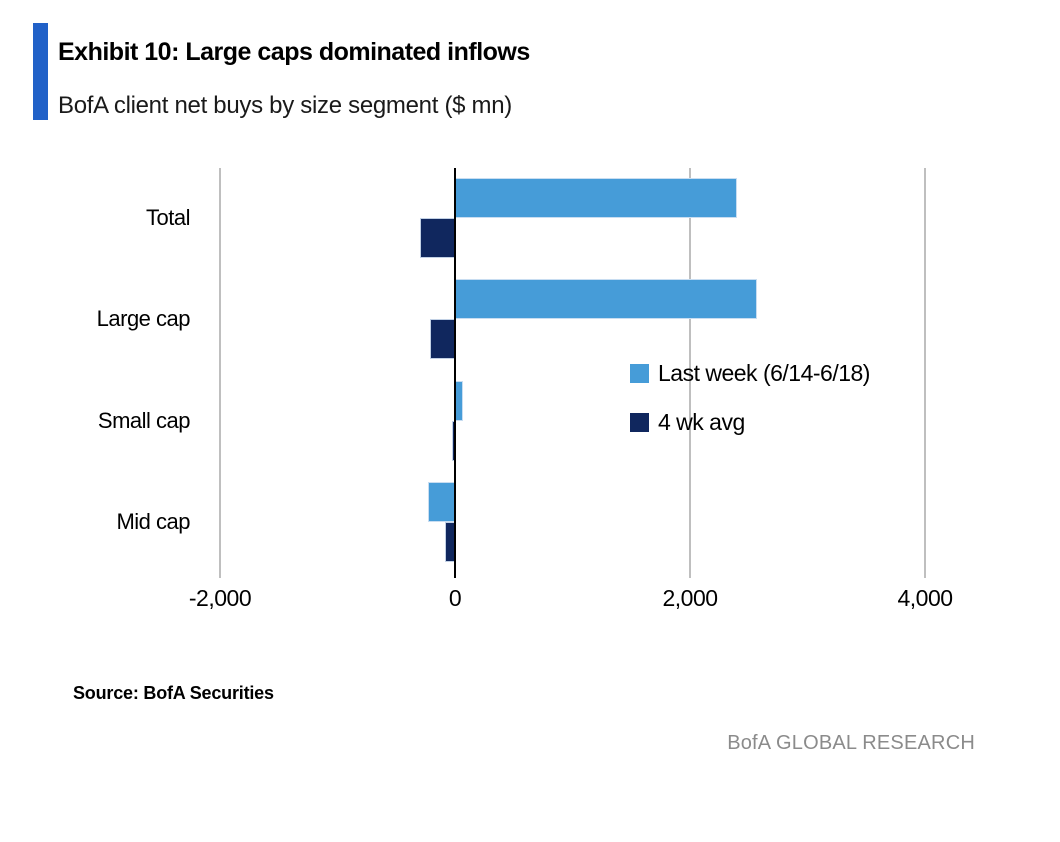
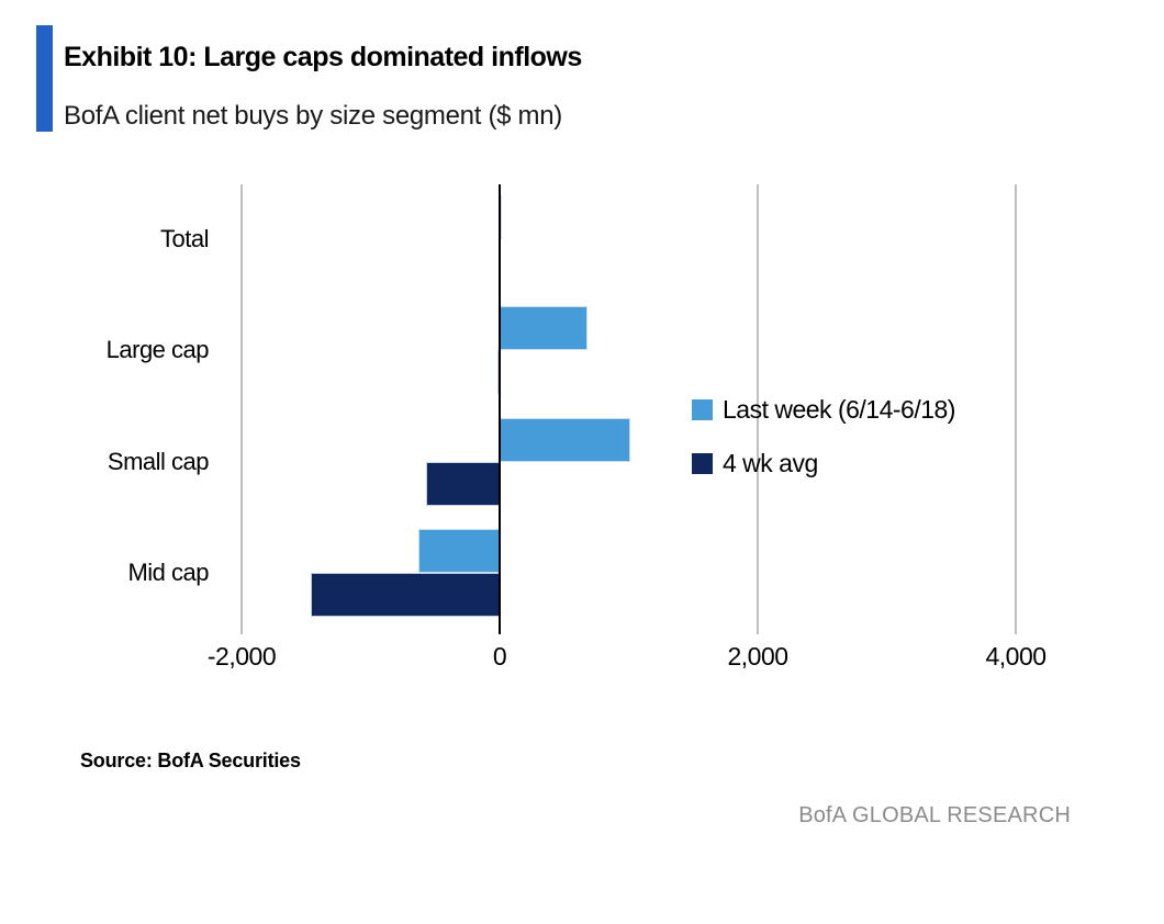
Last week (6/14-6/18)/Total: 2400 -> 10
4 wk avg/Total: -300 -> -10
Last week (6/14-6/18)/Large cap: 2570 -> 680
4 wk avg/Large cap: -210 -> -20
Last week (6/14-6/18)/Small cap: 70 -> 1010
4 wk avg/Small cap: -20 -> -570
Last week (6/14-6/18)/Mid cap: -230 -> -630
4 wk avg/Mid cap: -80 -> -1460
